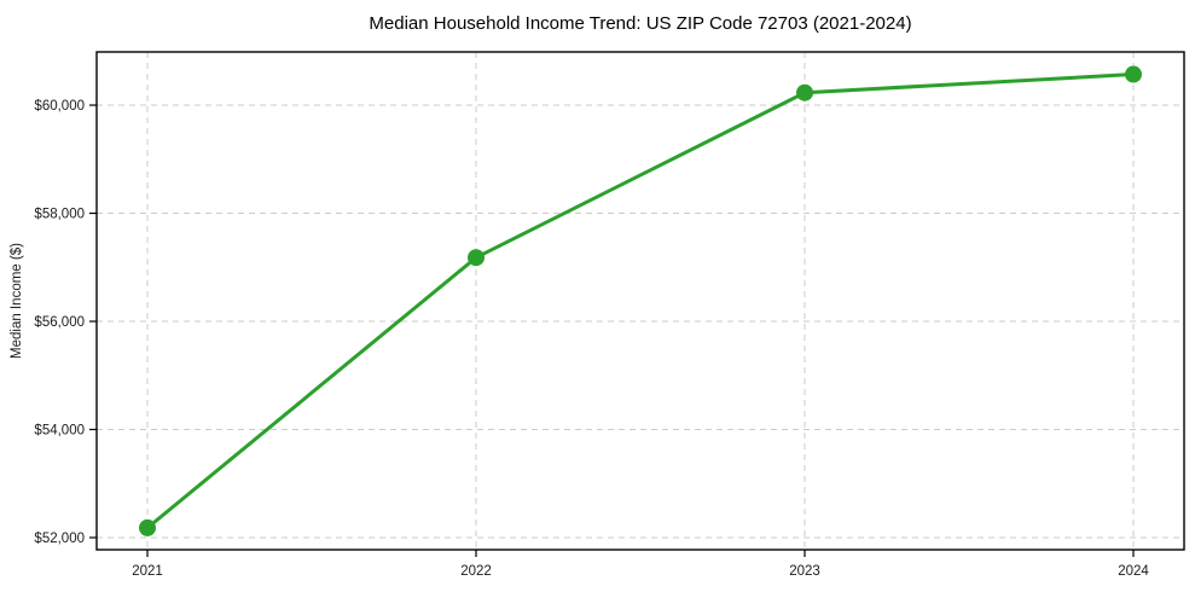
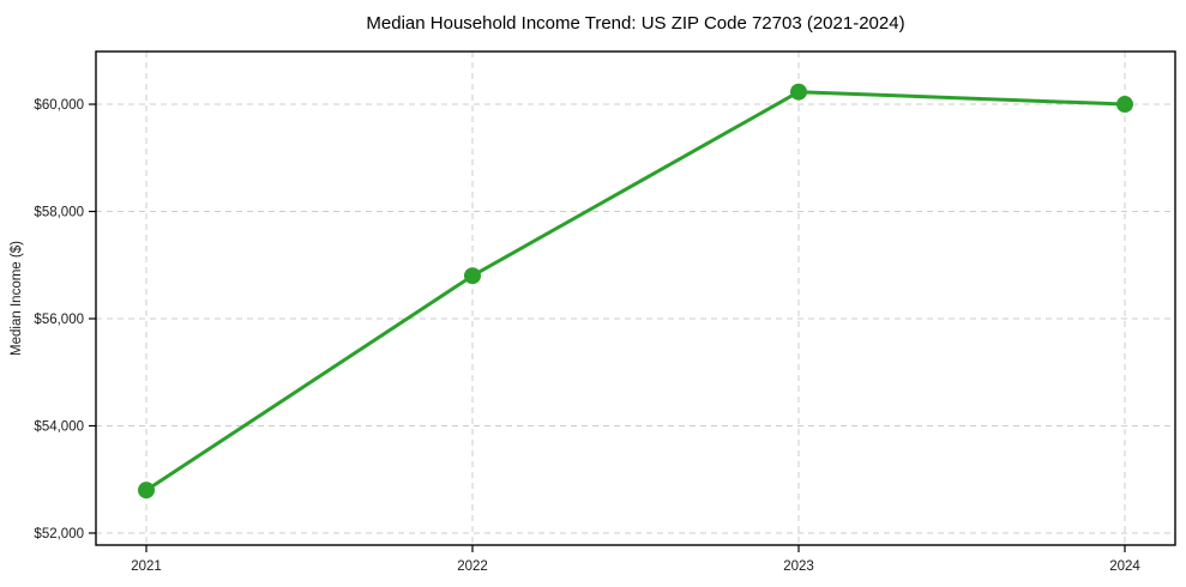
2021: $52200 -> $52800
2022: $57200 -> $56800
2024: $60600 -> $60000
